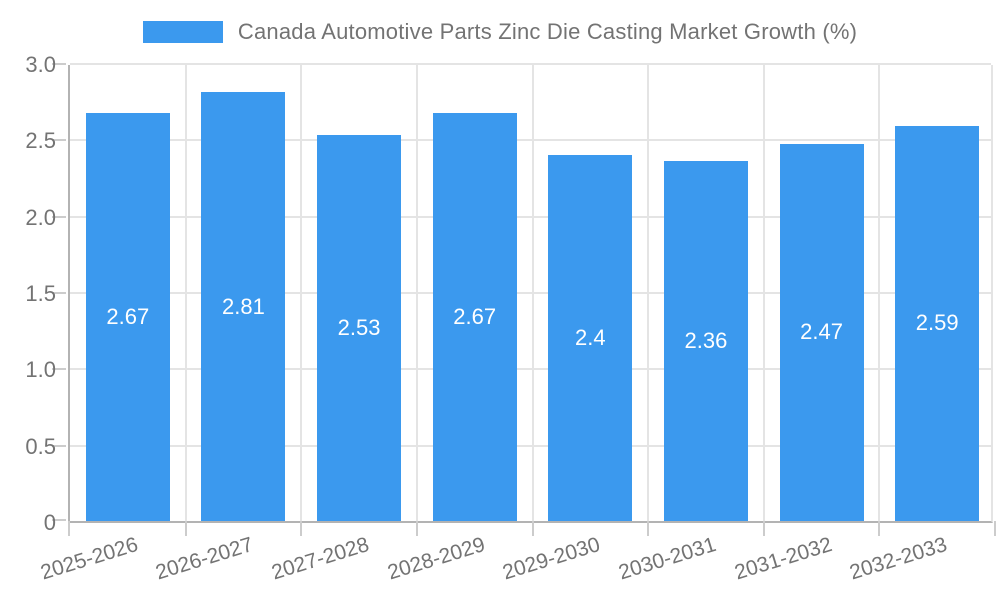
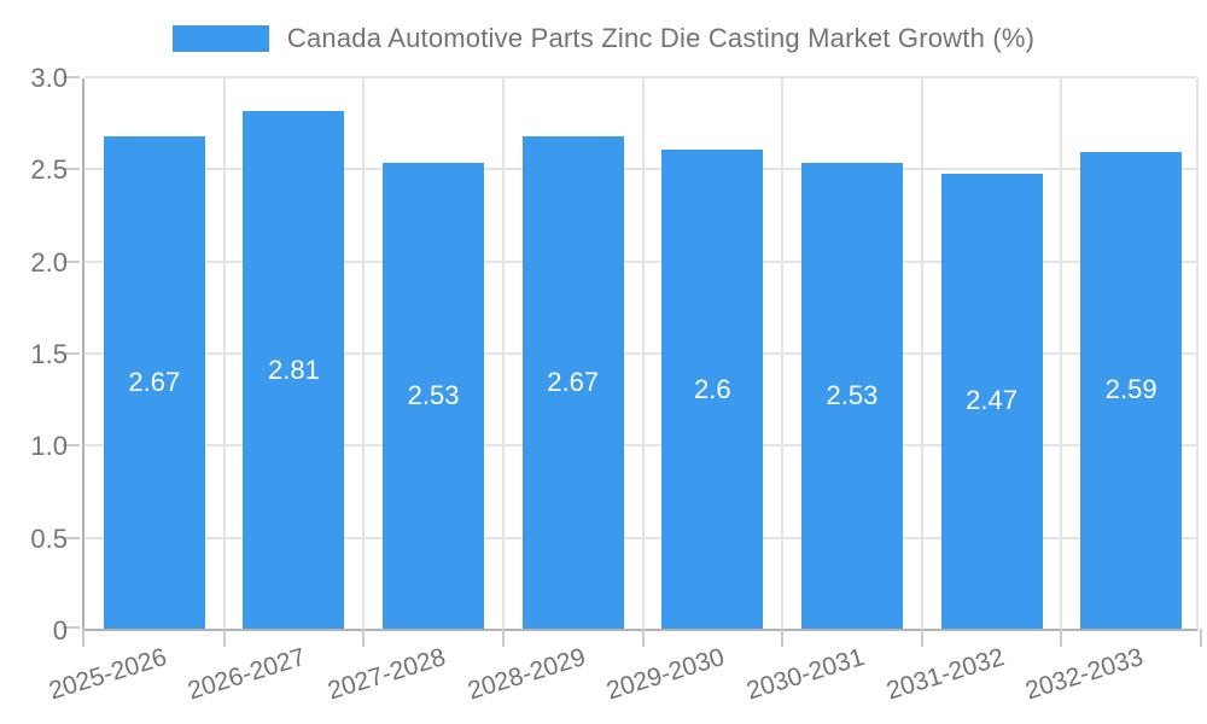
2029-2030: 2.4 -> 2.6
2030-2031: 2.36 -> 2.53
